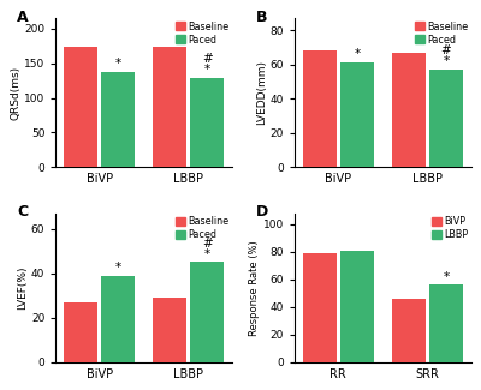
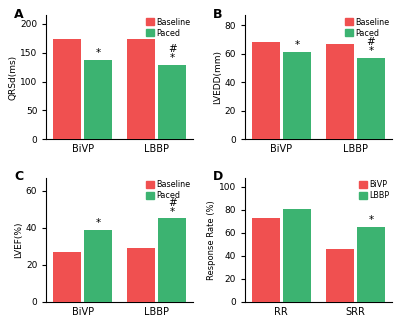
BiVP/RR: 79 -> 73
LBBP/SRR: 56 -> 65
